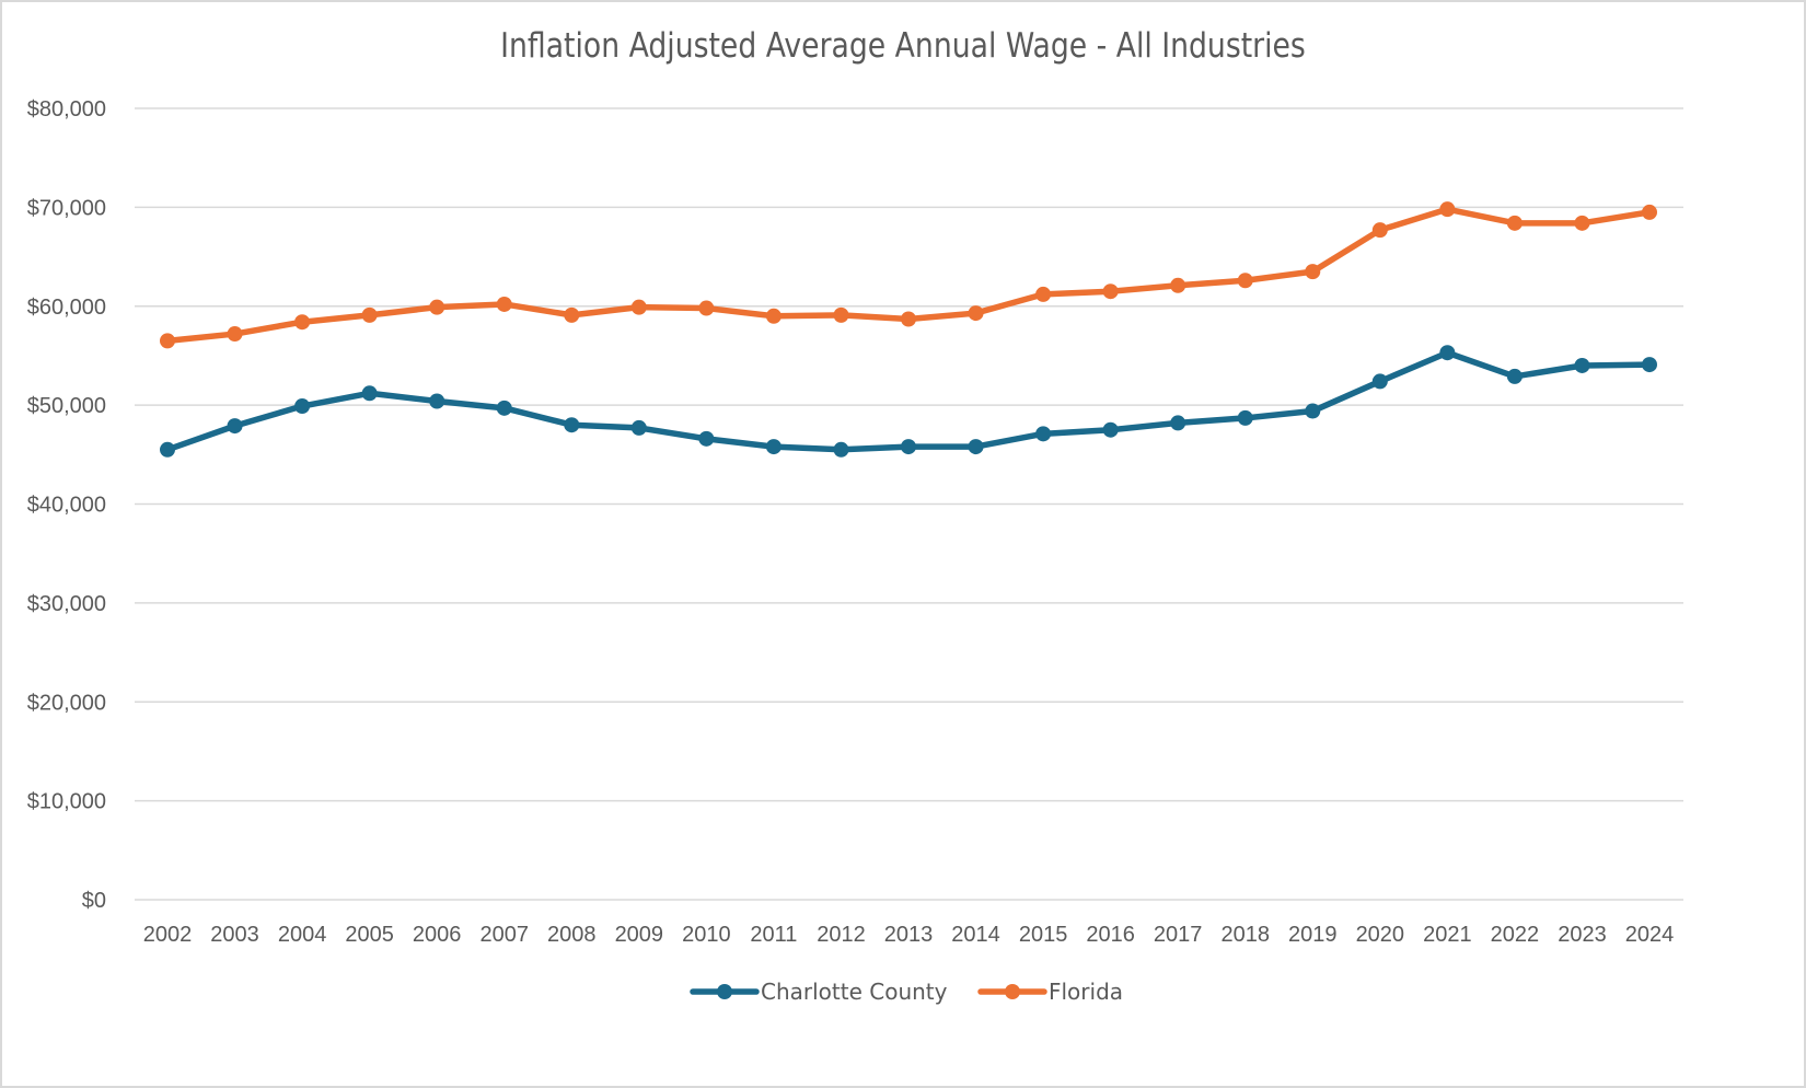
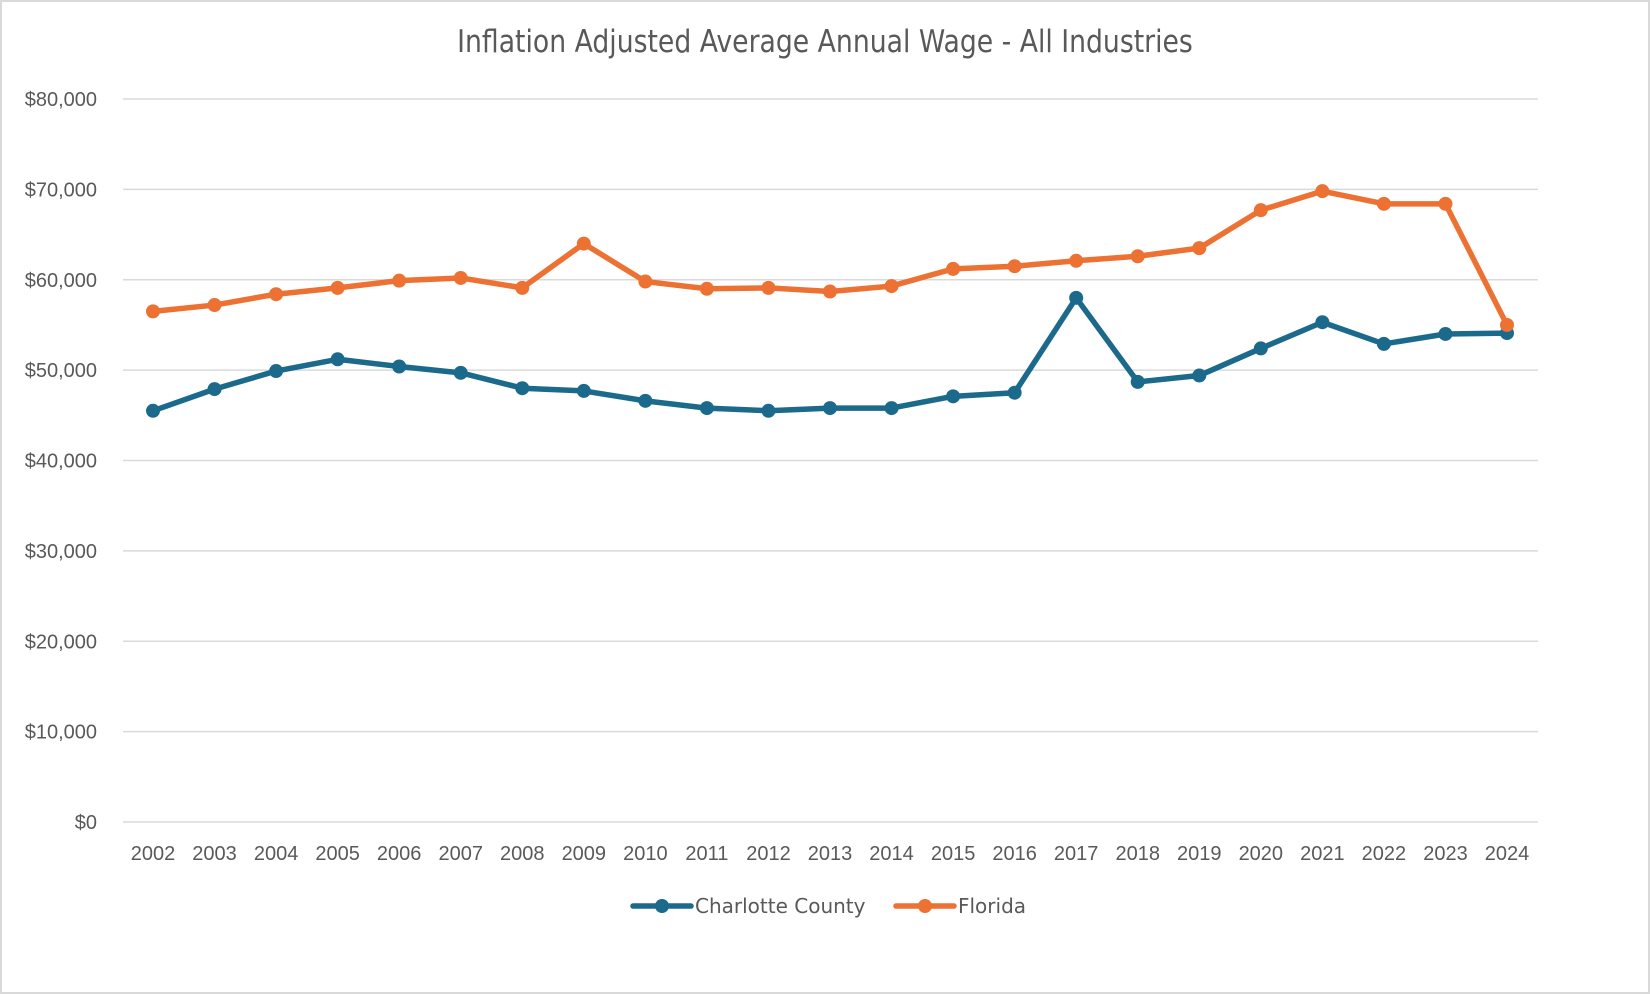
Florida/2009: $60000 -> $64000
Charlotte County/2017: $48000 -> $58000
Florida/2024: $70000 -> $55000
